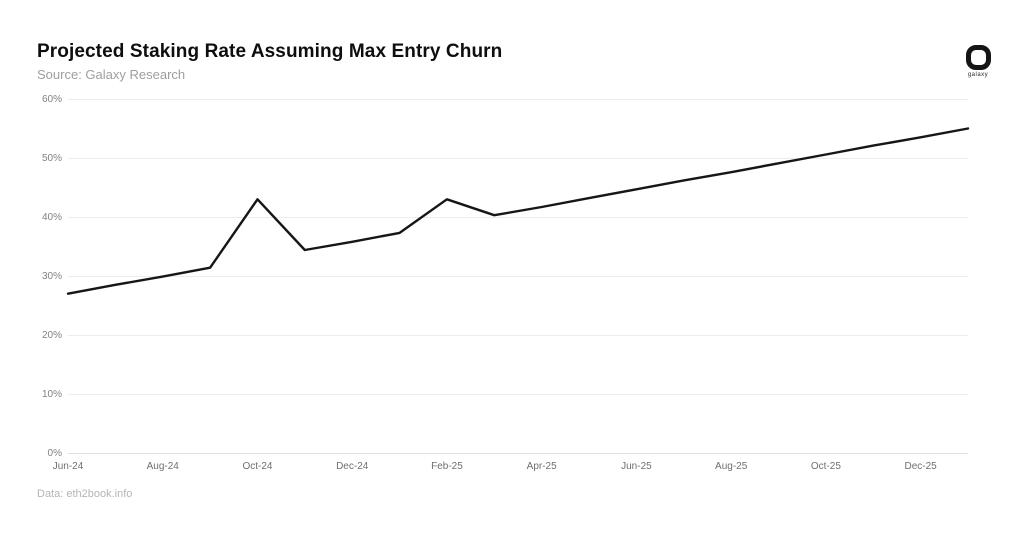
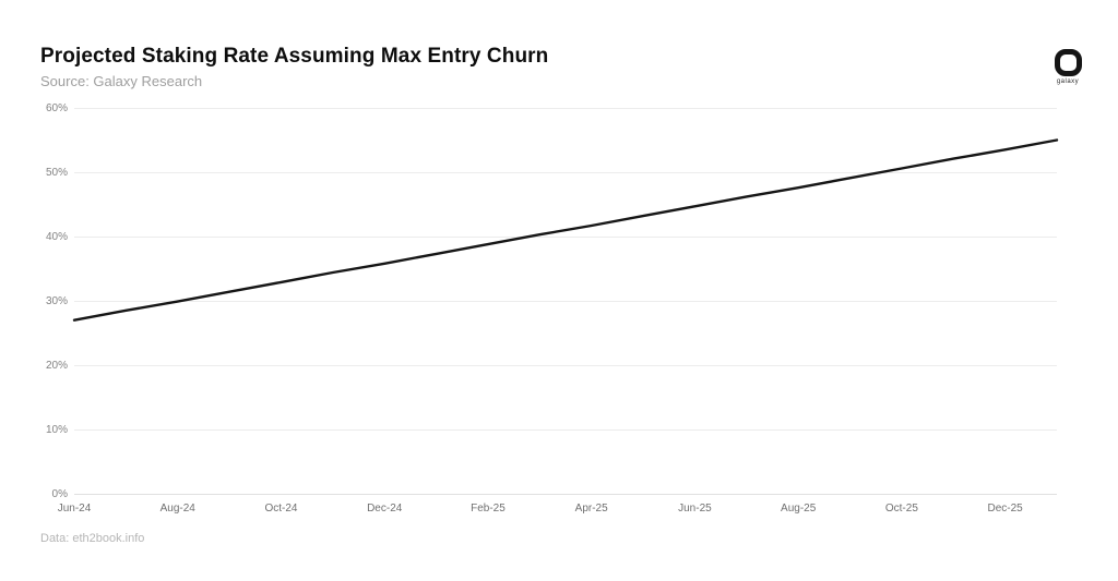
Oct-24: 43% -> 33%
Feb-25: 43% -> 39%
